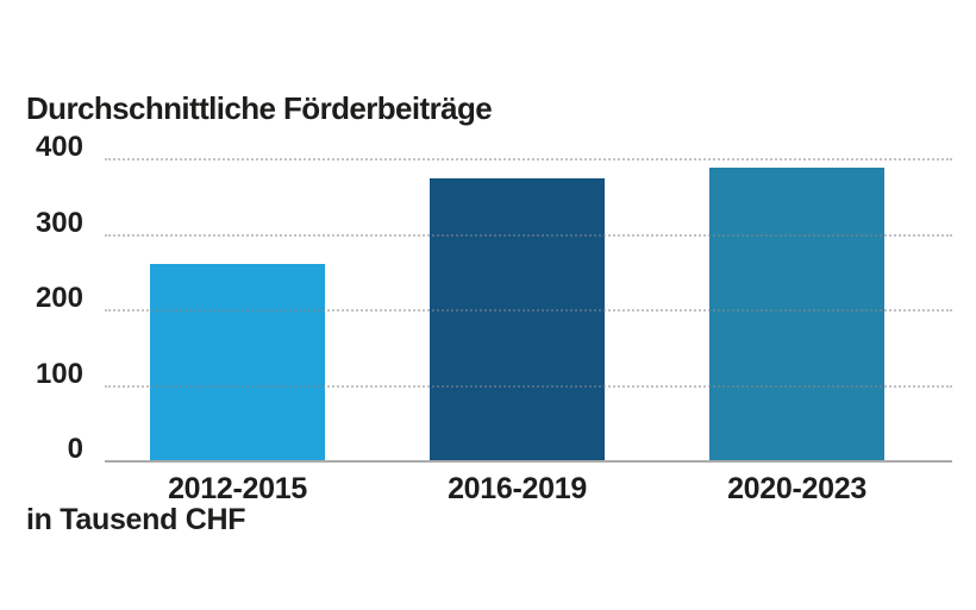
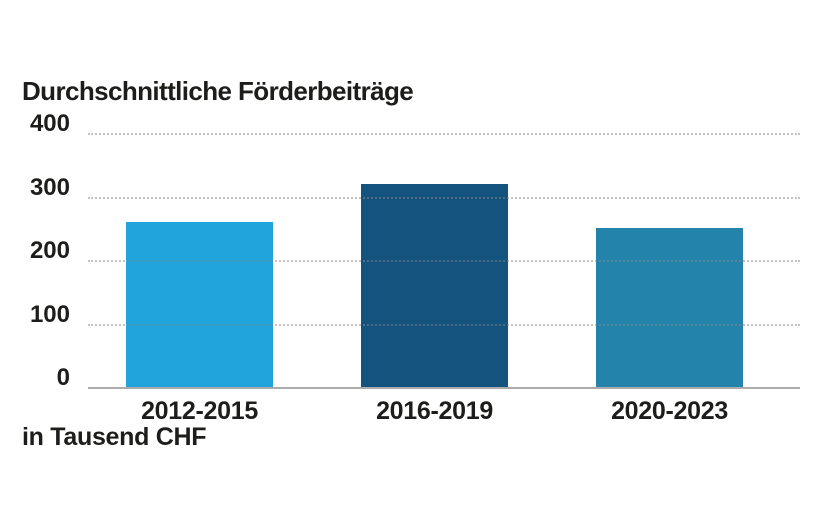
2016-2019: 370 -> 320
2020-2023: 390 -> 250
